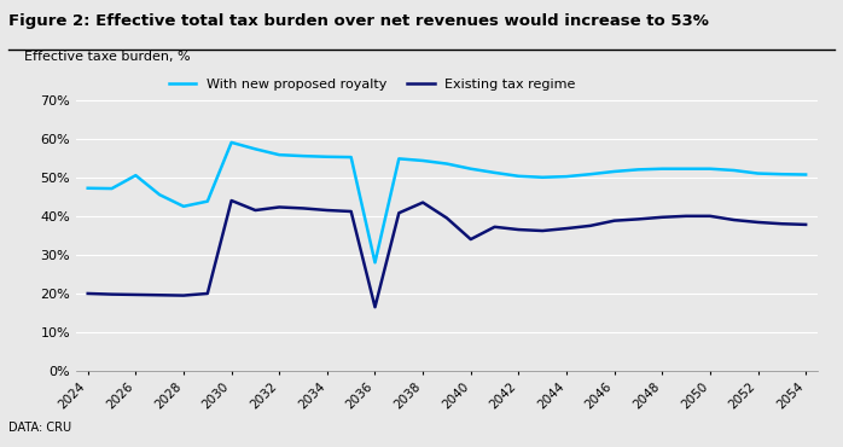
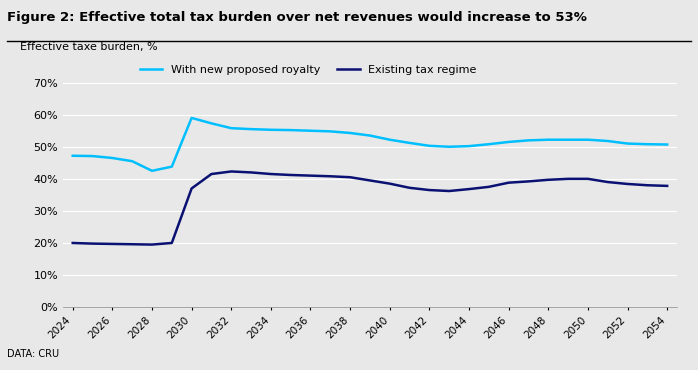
With new proposed royalty/2026: 50.5% -> 46.5%
Existing tax regime/2030: 44.0% -> 37.0%
With new proposed royalty/2036: 28.0% -> 55.0%
Existing tax regime/2036: 16.5% -> 41.0%
Existing tax regime/2038: 43.5% -> 40.5%
Existing tax regime/2040: 34.0% -> 38.5%
